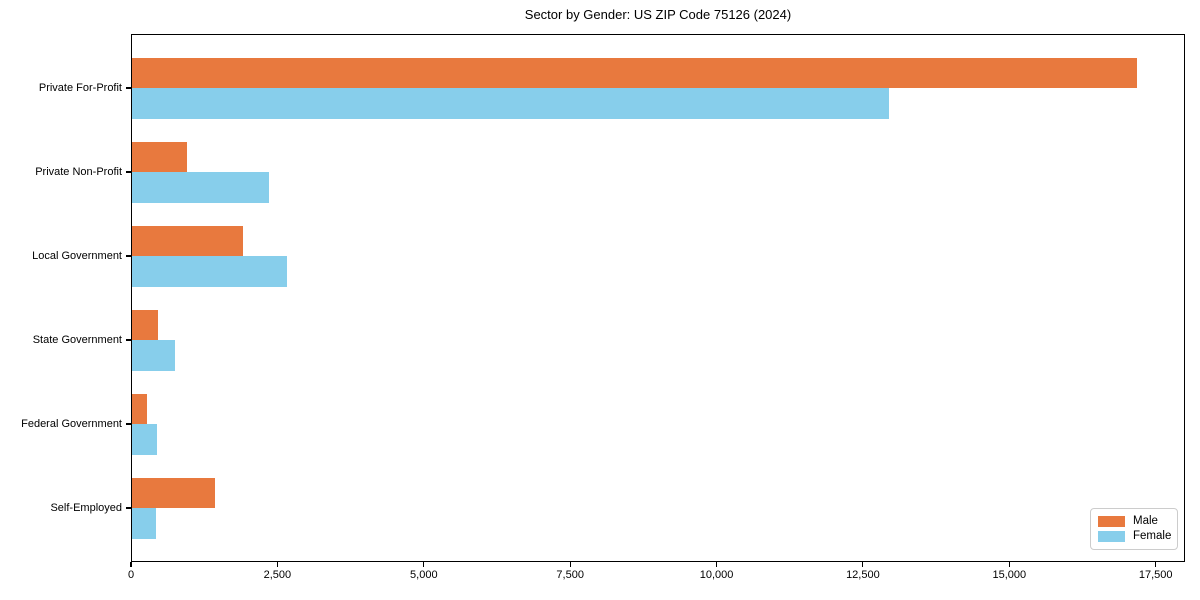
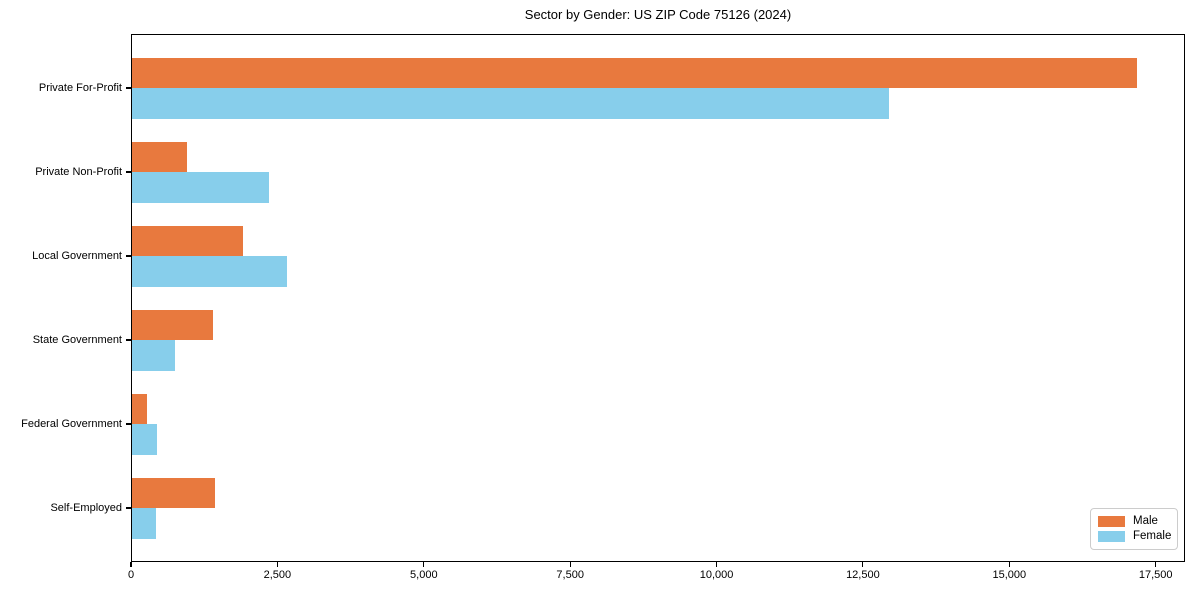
Male/State Government: 500 -> 1400
